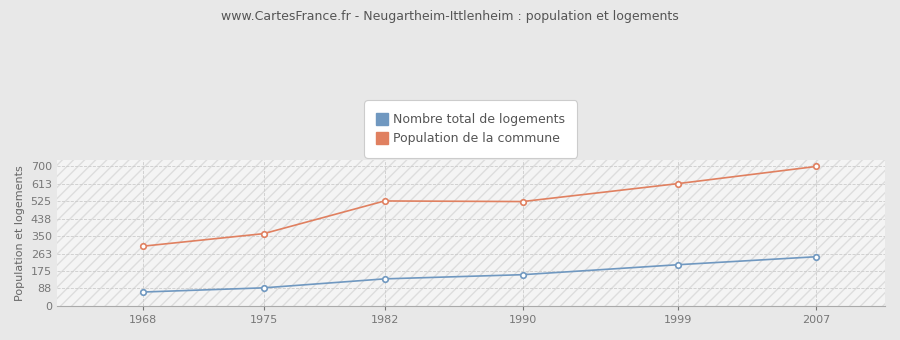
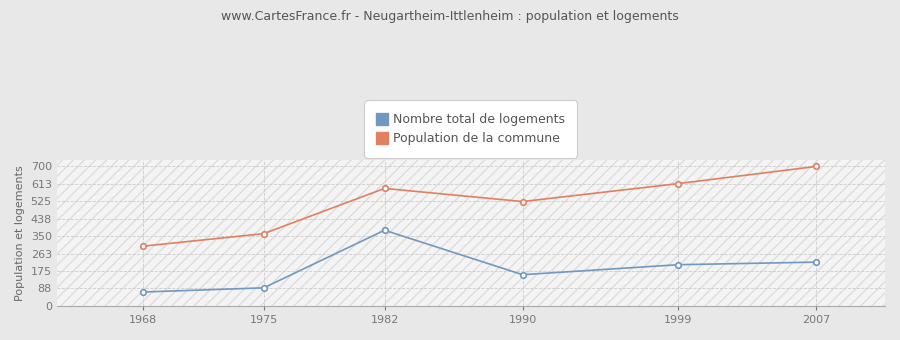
Nombre total de logements/1982: 140 -> 380
Population de la commune/1982: 530 -> 590
Nombre total de logements/2007: 250 -> 220
